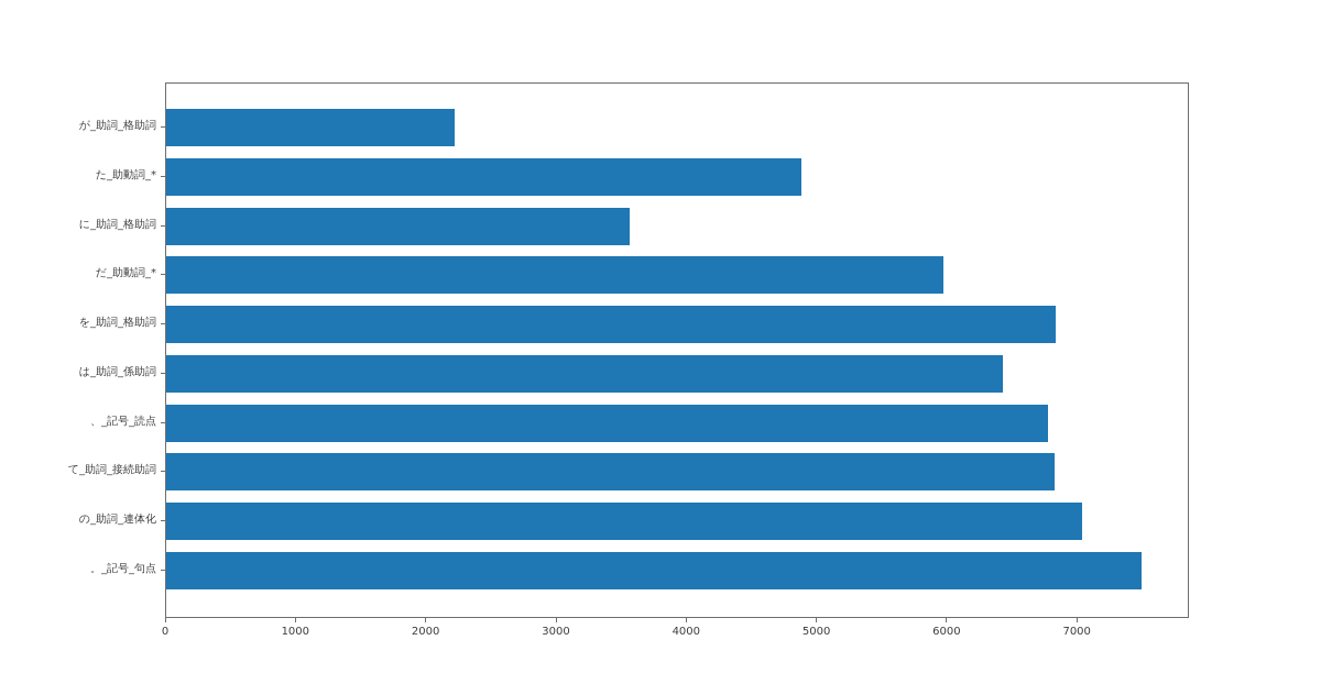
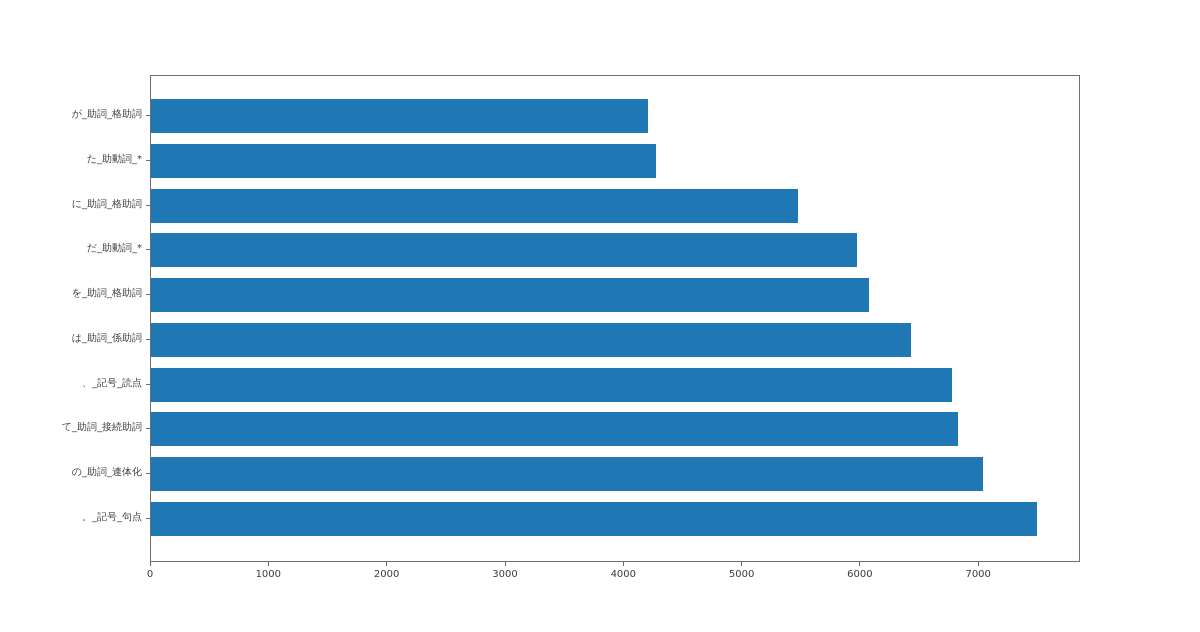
が_助詞_格助詞: 2210 -> 4200
た_助動詞_*: 4880 -> 4270
に_助詞_格助詞: 3560 -> 5460
を_助詞_格助詞: 6830 -> 6070
